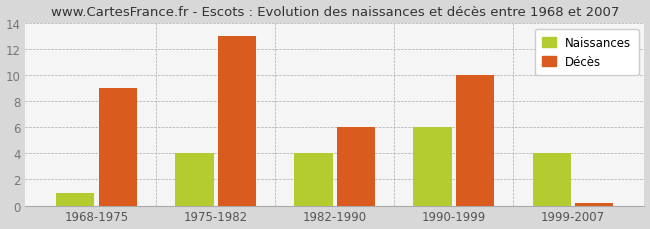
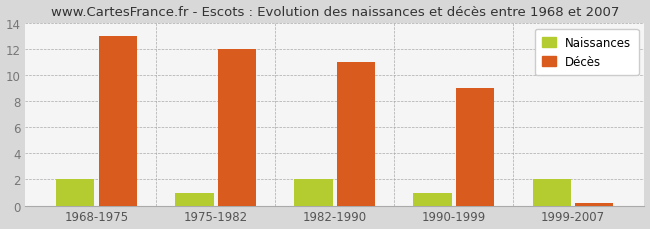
Naissances/1968-1975: 1 -> 2
Décès/1968-1975: 9.0 -> 13.0
Naissances/1975-1982: 4 -> 1
Décès/1975-1982: 13.0 -> 12.0
Naissances/1982-1990: 4 -> 2
Décès/1982-1990: 6.0 -> 11.0
Naissances/1990-1999: 6 -> 1
Décès/1990-1999: 10.0 -> 9.0
Naissances/1999-2007: 4 -> 2
